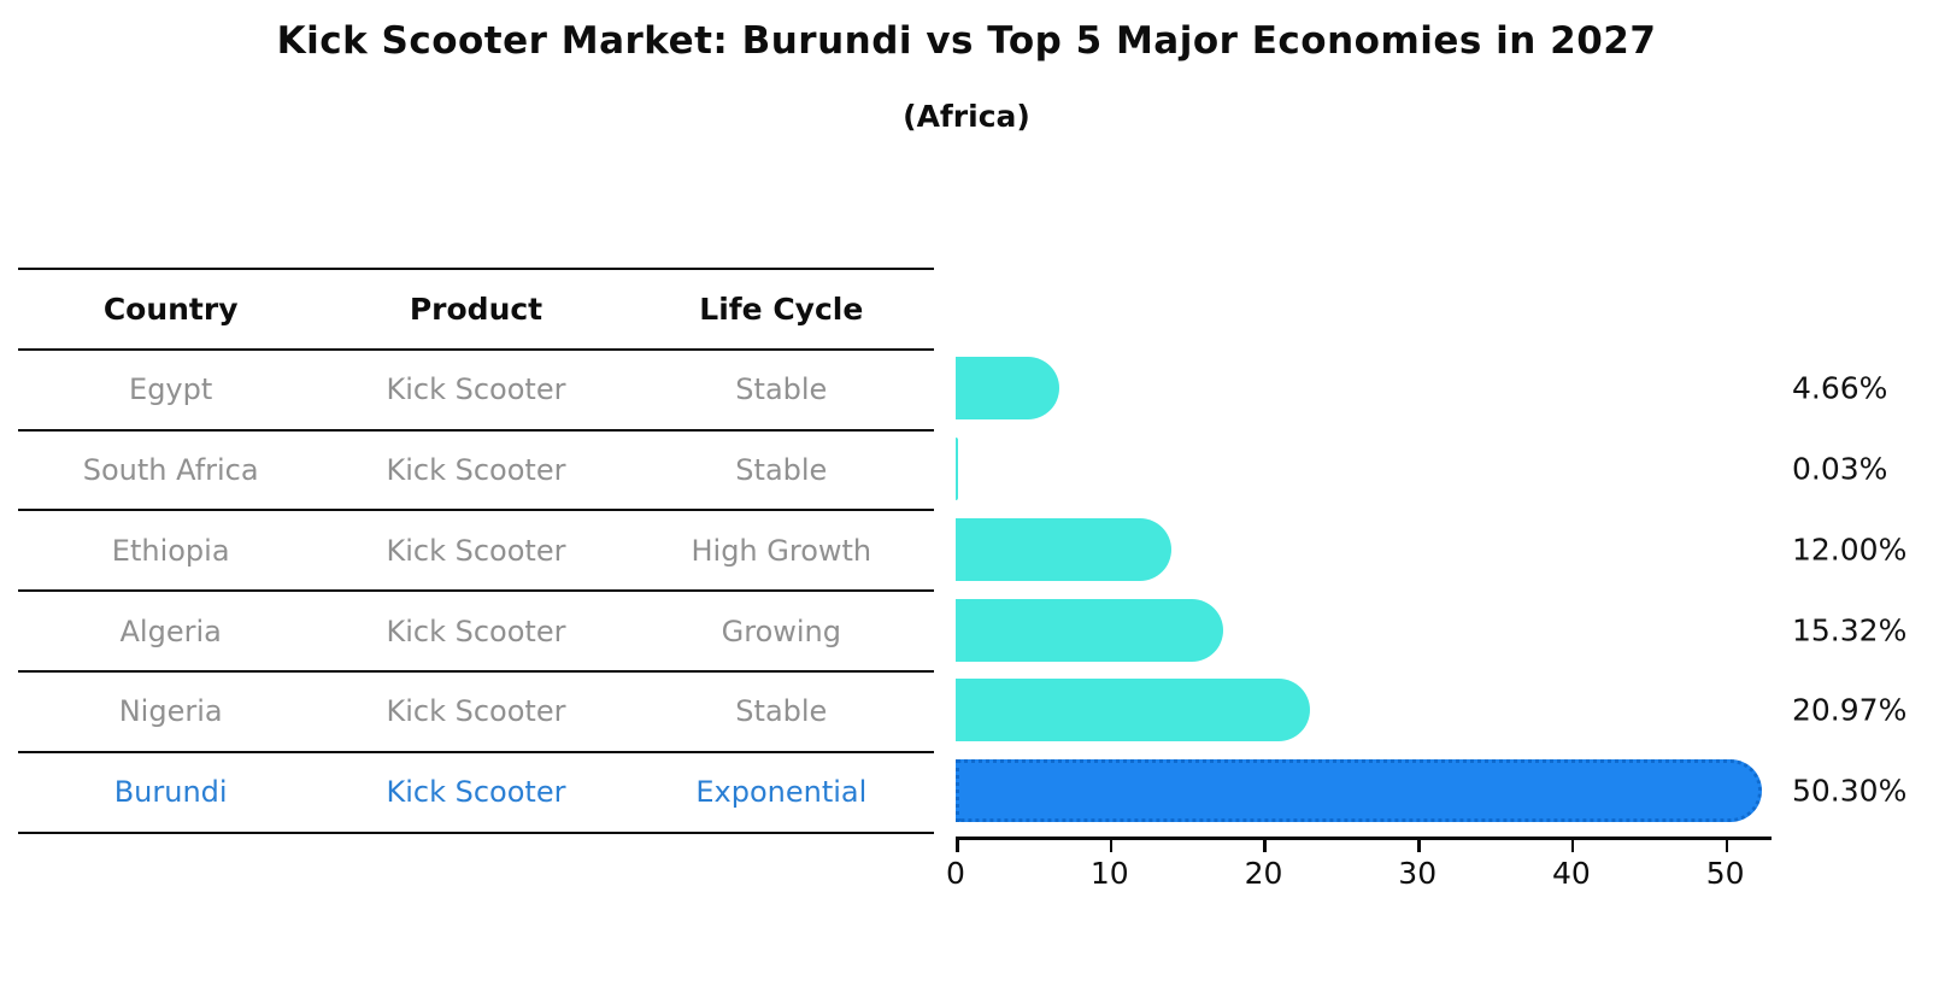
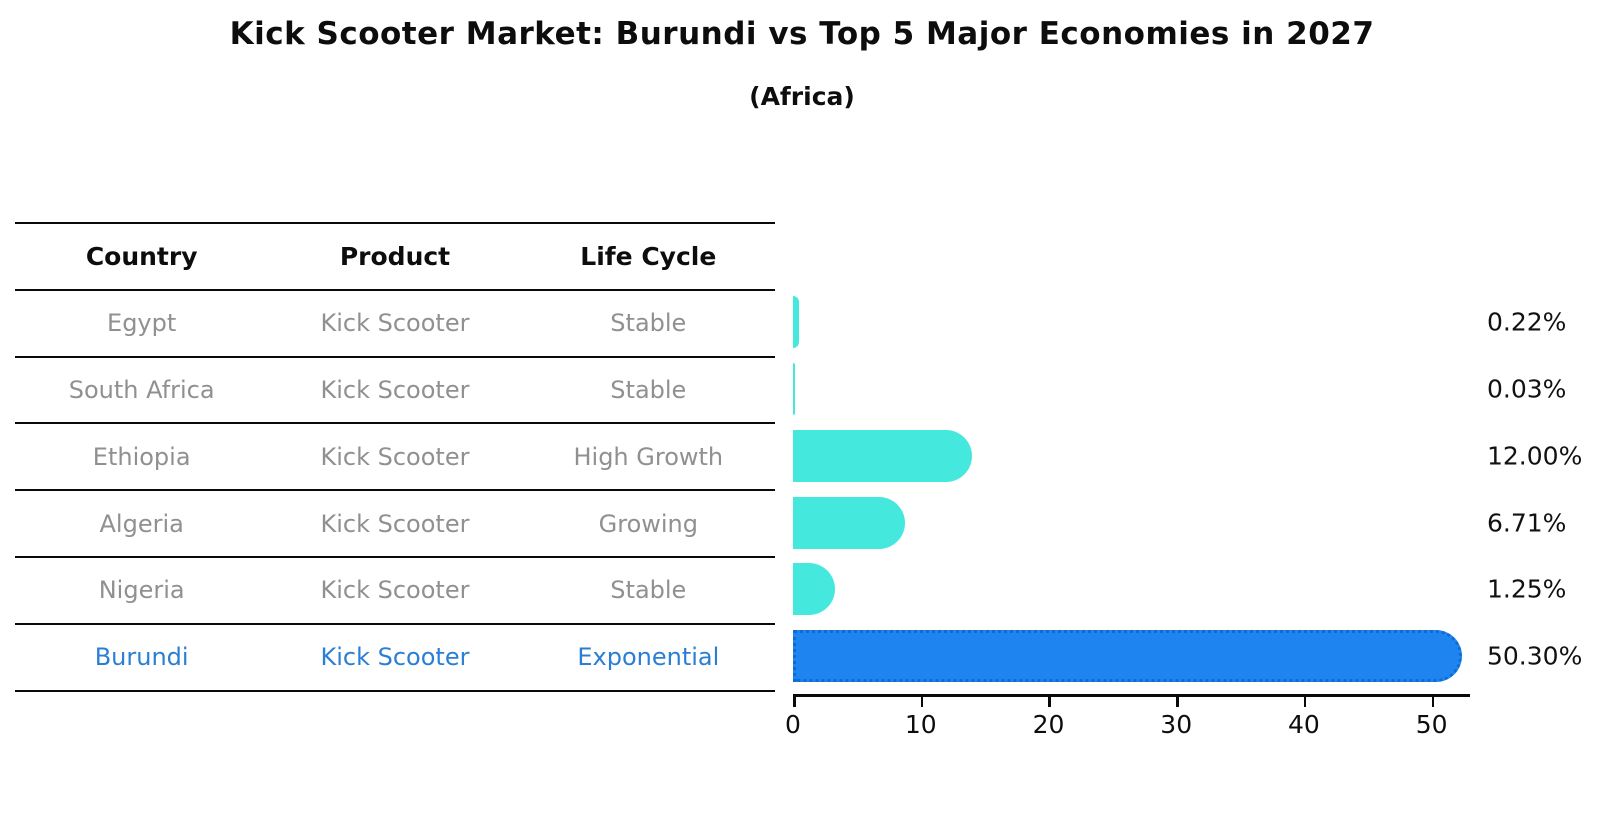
Egypt: 4.66% -> 0.22%
Algeria: 15.32% -> 6.71%
Nigeria: 20.97% -> 1.25%
